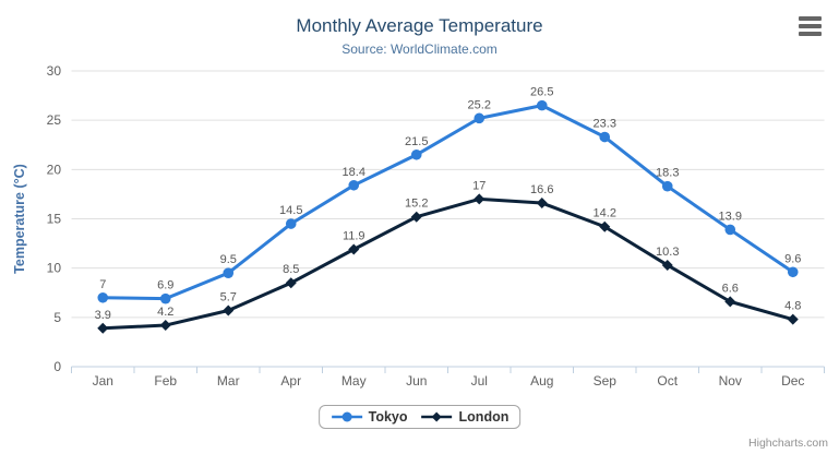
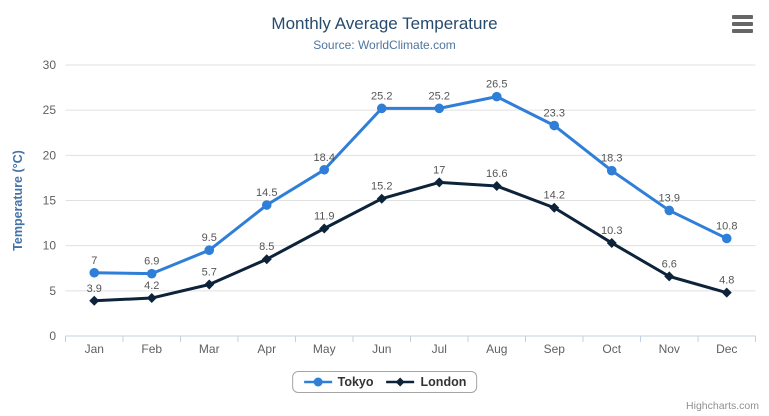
Tokyo/Jun: 21.5 -> 25.2
Tokyo/Dec: 9.6 -> 10.8
